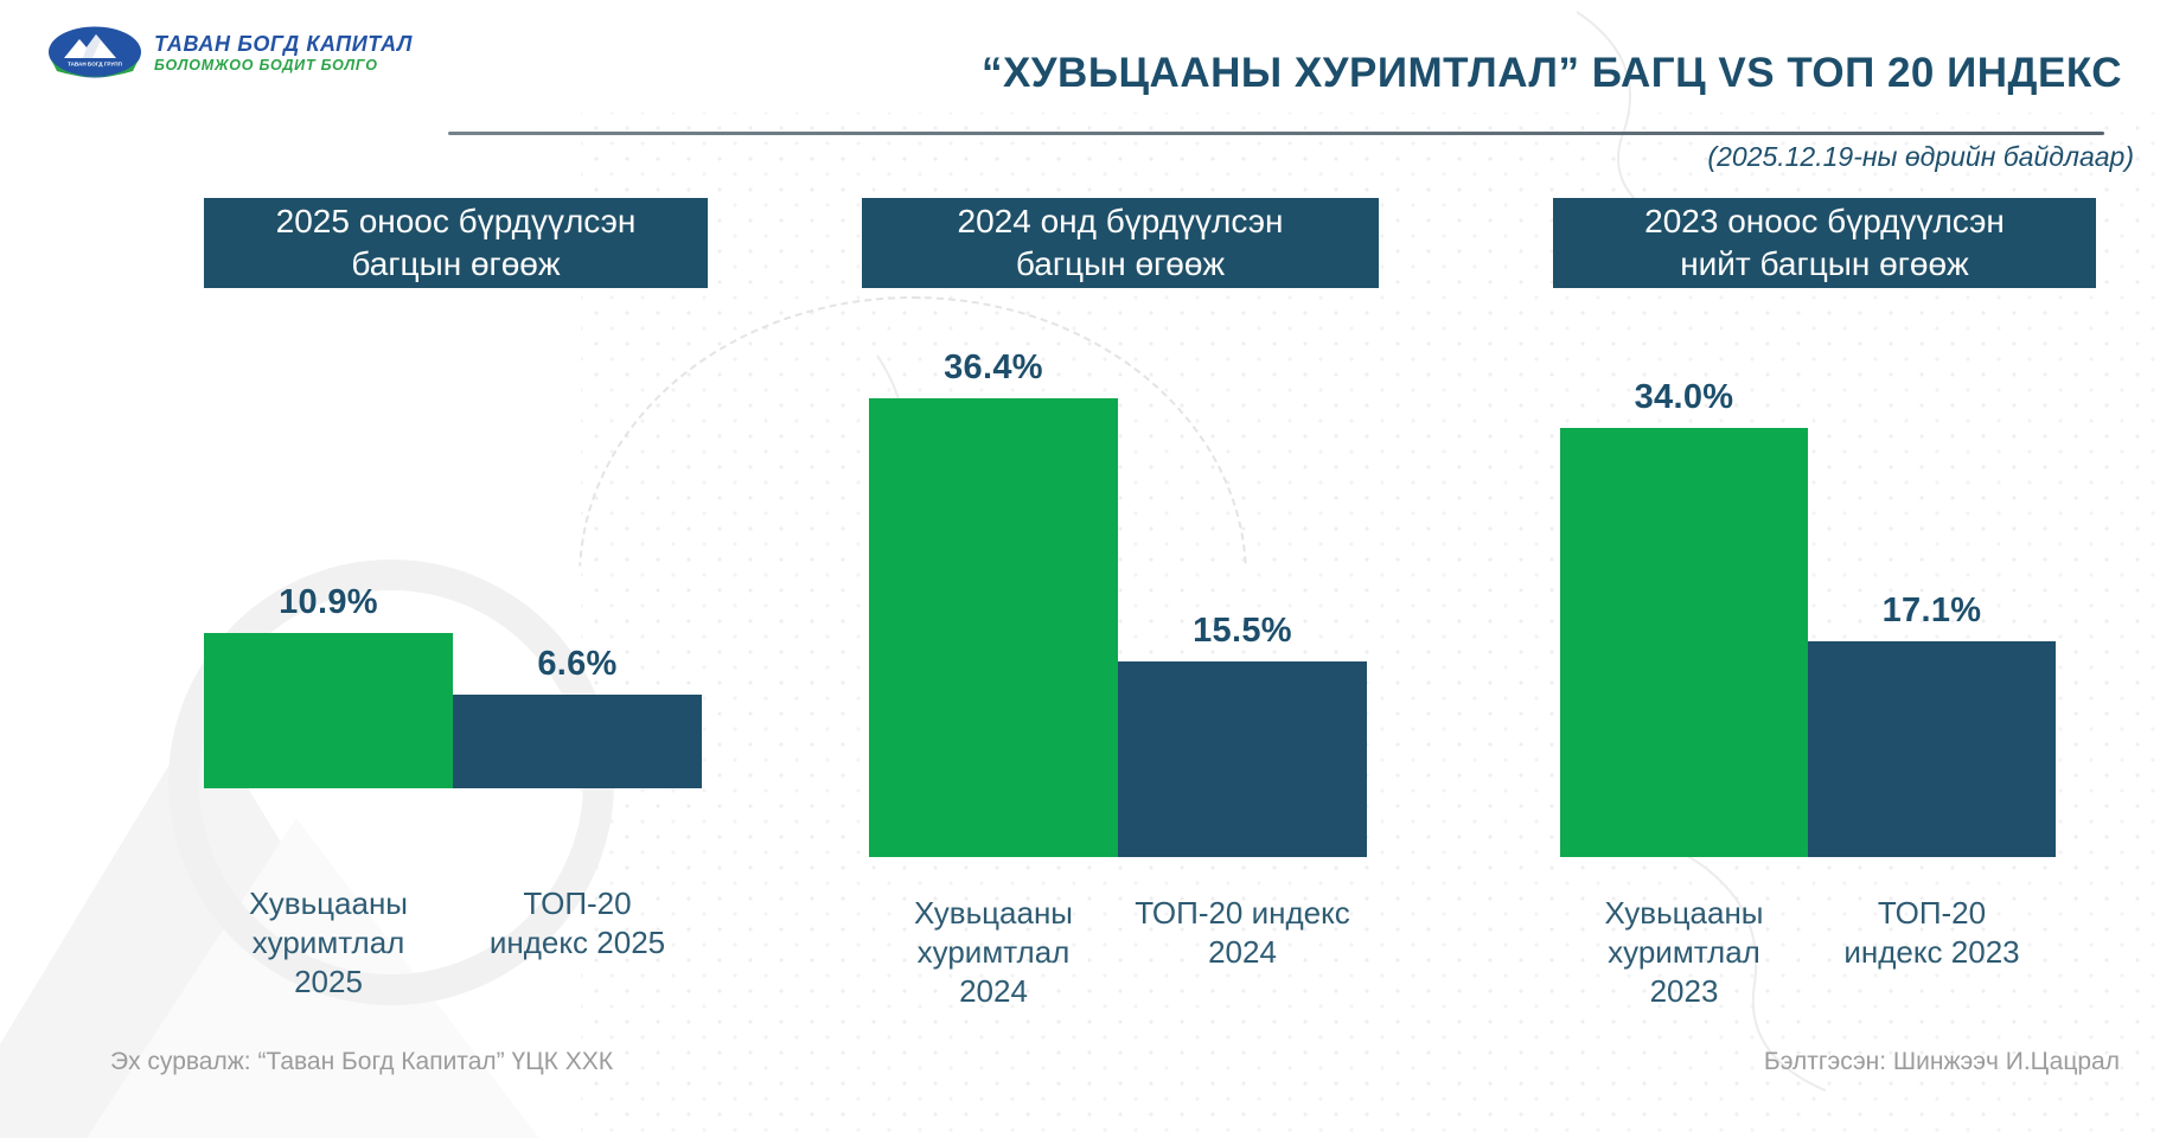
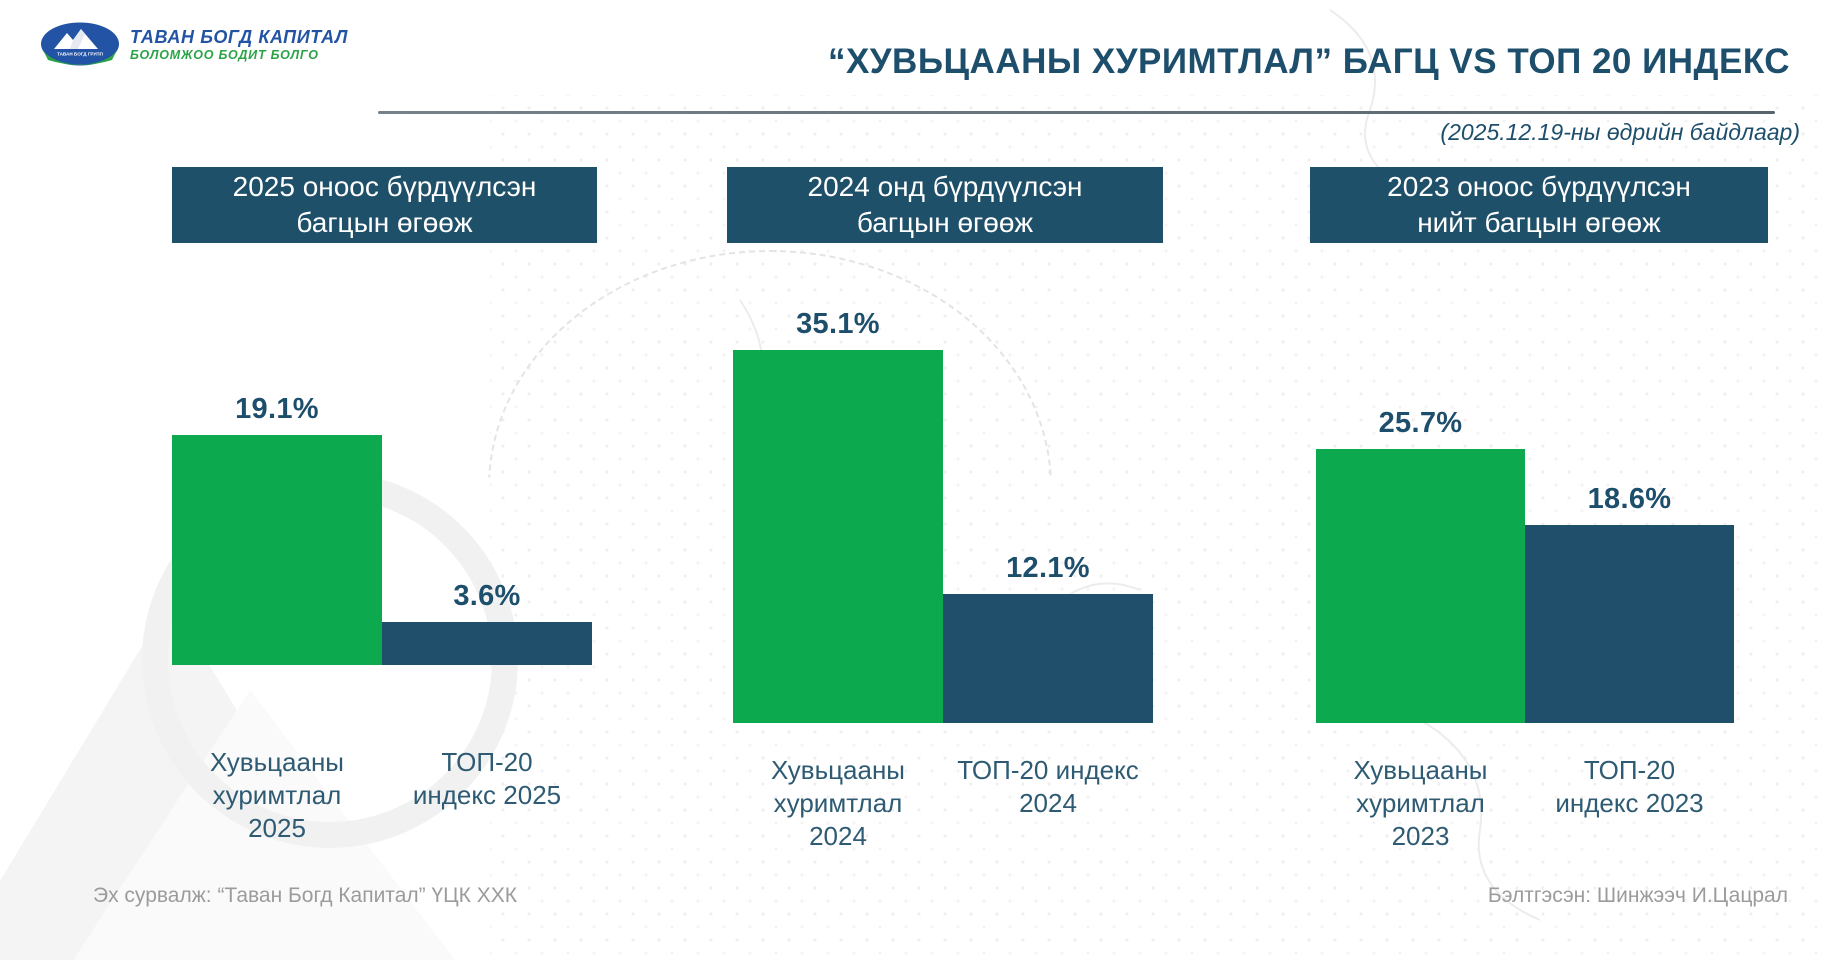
2025 оноос бүрдүүлсэн багцын өгөөж/Хувьцааны хуримтлал 2025: 10.9% -> 19.1%
2025 оноос бүрдүүлсэн багцын өгөөж/ТОП-20 индекс 2025: 6.6% -> 3.6%
2024 онд бүрдүүлсэн багцын өгөөж/Хувьцааны хуримтлал 2024: 36.4% -> 35.1%
2024 онд бүрдүүлсэн багцын өгөөж/ТОП-20 индекс 2024: 15.5% -> 12.1%
2023 оноос бүрдүүлсэн нийт багцын өгөөж/Хувьцааны хуримтлал 2023: 34.0% -> 25.7%
2023 оноос бүрдүүлсэн нийт багцын өгөөж/ТОП-20 индекс 2023: 17.1% -> 18.6%
